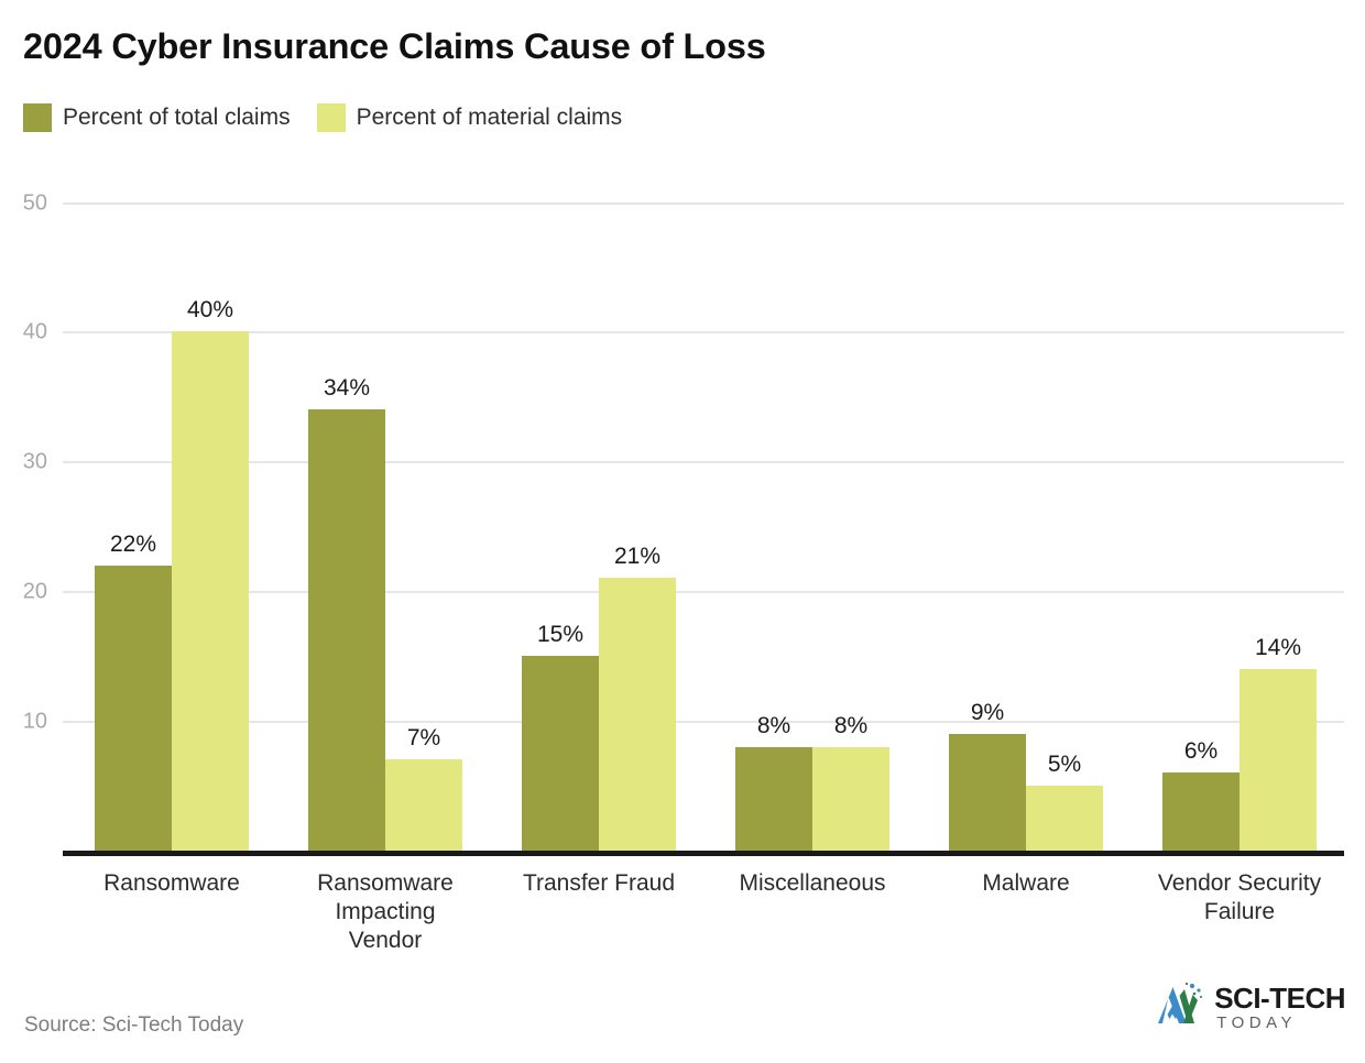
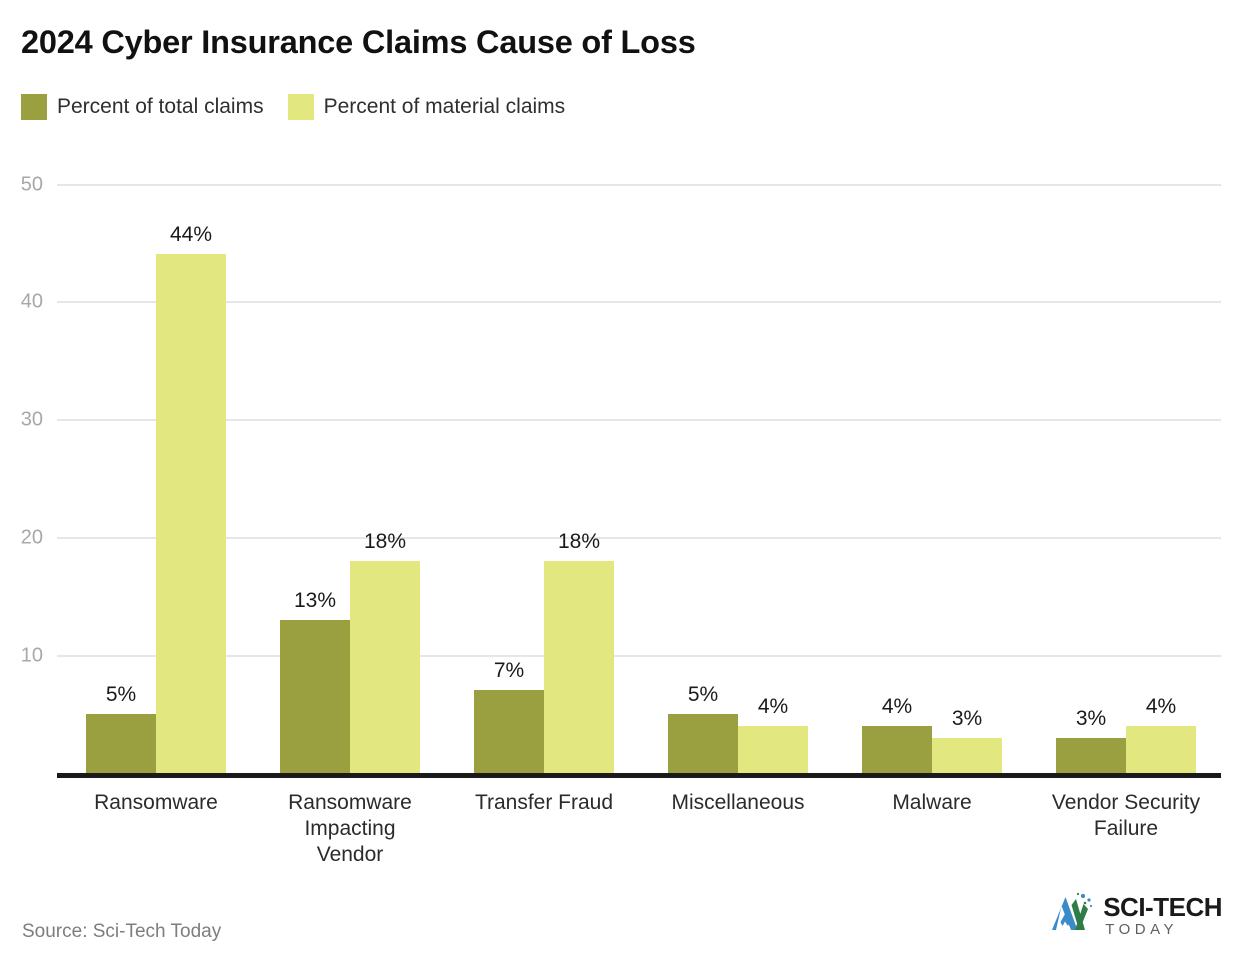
Percent of total claims/Ransomware: 22% -> 5%
Percent of material claims/Ransomware: 40% -> 44%
Percent of total claims/Ransomware Impacting Vendor: 34% -> 13%
Percent of material claims/Ransomware Impacting Vendor: 7% -> 18%
Percent of total claims/Transfer Fraud: 15% -> 7%
Percent of material claims/Transfer Fraud: 21% -> 18%
Percent of total claims/Miscellaneous: 8% -> 5%
Percent of material claims/Miscellaneous: 8% -> 4%
Percent of total claims/Malware: 9% -> 4%
Percent of material claims/Malware: 5% -> 3%
Percent of total claims/Vendor Security Failure: 6% -> 3%
Percent of material claims/Vendor Security Failure: 14% -> 4%
